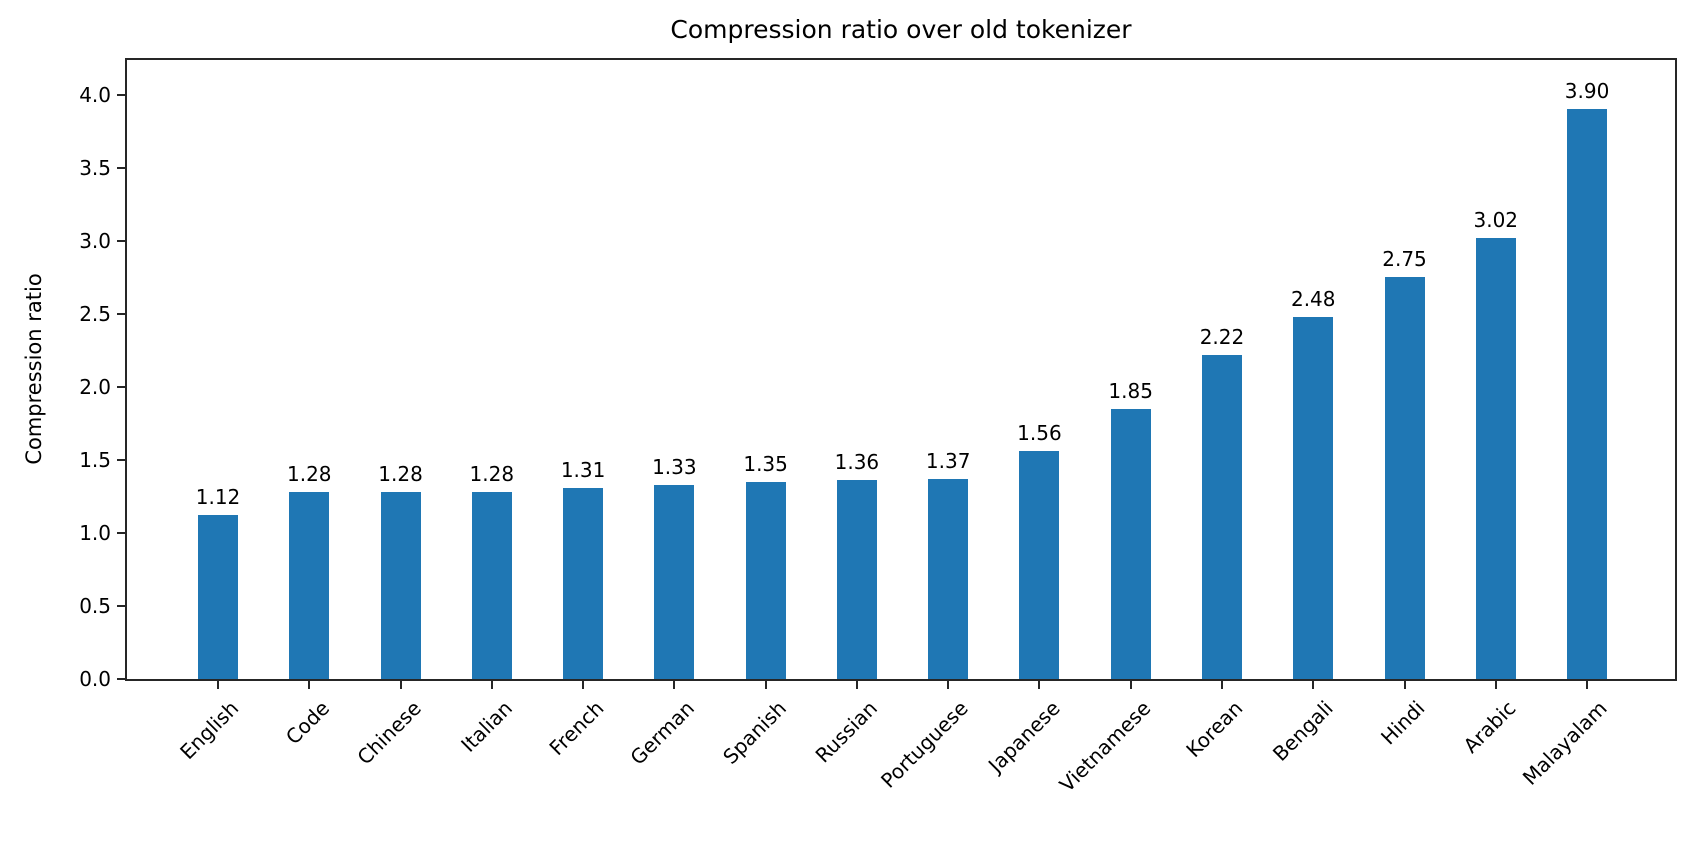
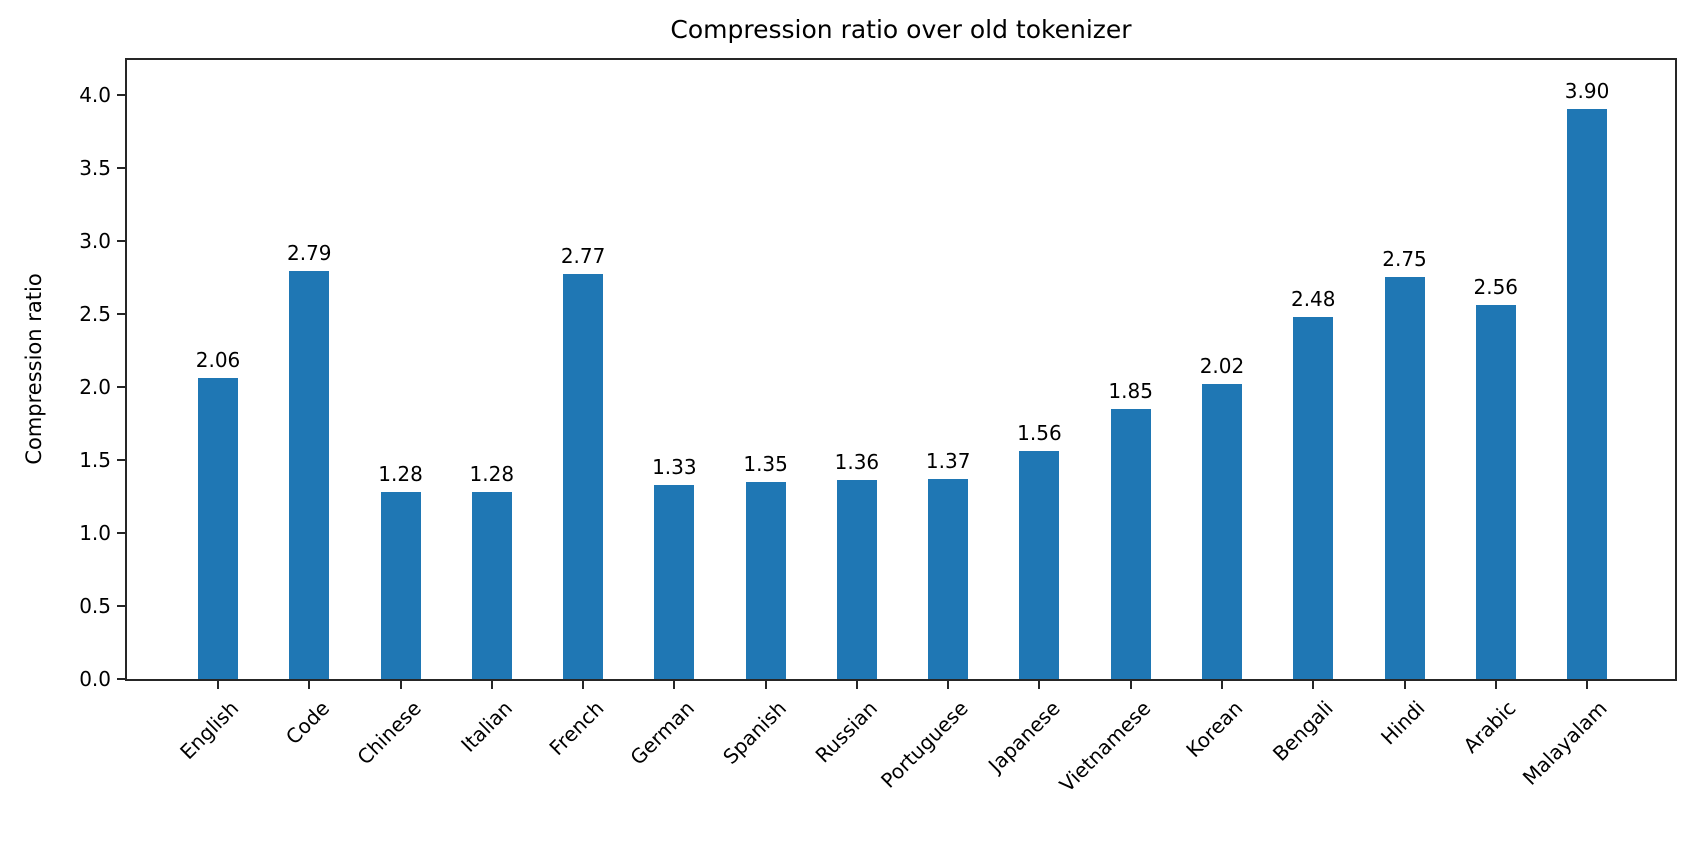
English: 1.12 -> 2.06
Code: 1.28 -> 2.79
French: 1.31 -> 2.77
Korean: 2.22 -> 2.02
Arabic: 3.02 -> 2.56
